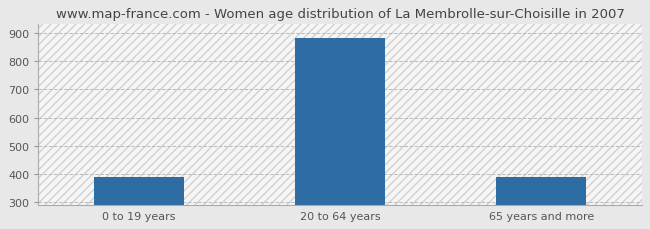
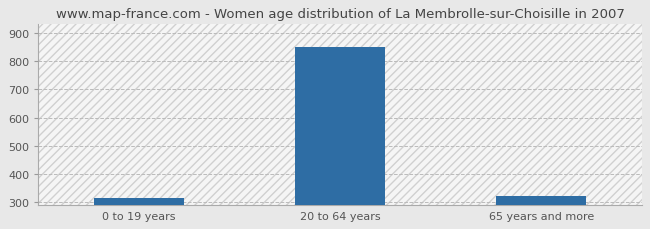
0 to 19 years: 390 -> 315
20 to 64 years: 880 -> 851
65 years and more: 390 -> 323
